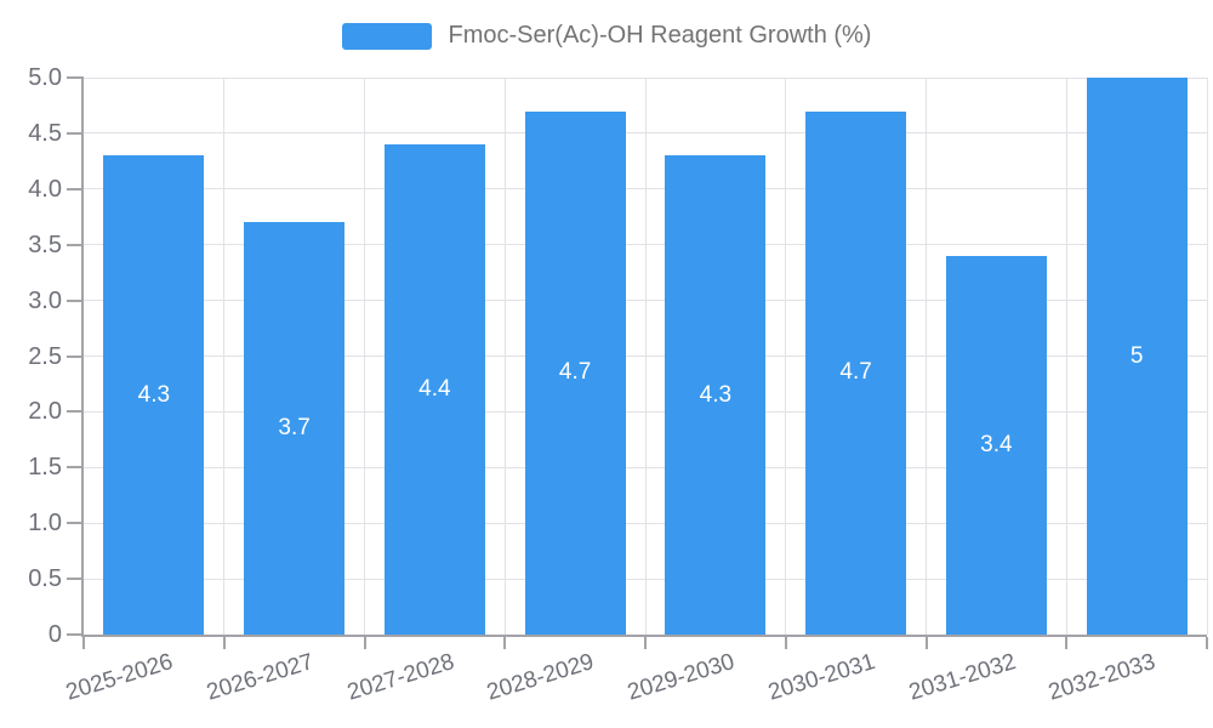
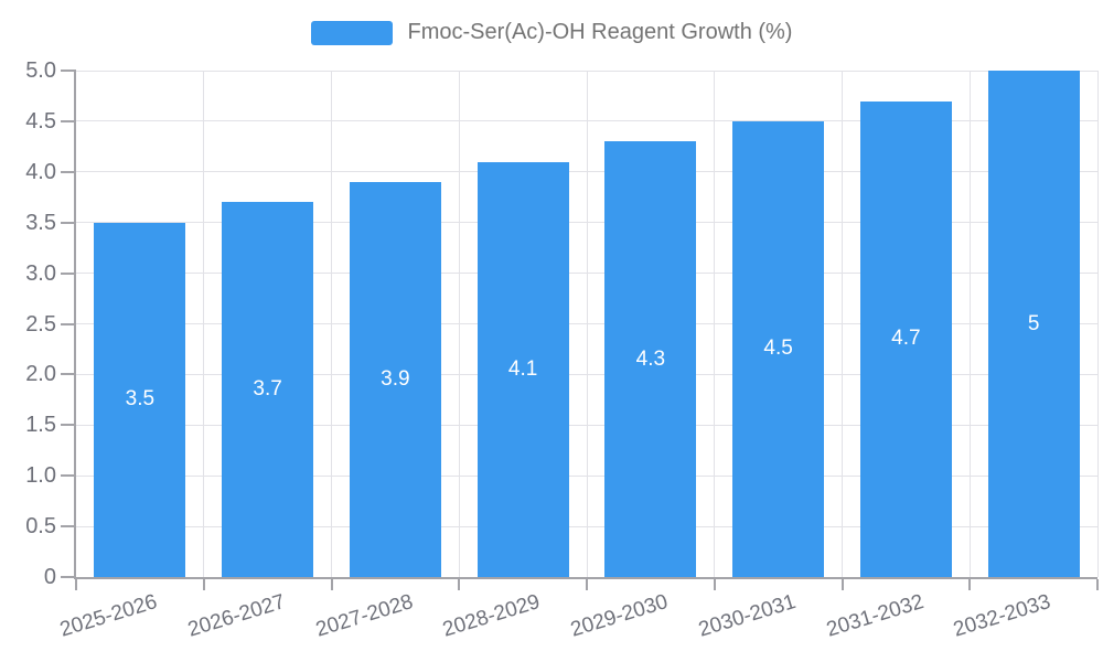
2025-2026: 4.3 -> 3.5
2027-2028: 4.4 -> 3.9
2028-2029: 4.7 -> 4.1
2030-2031: 4.7 -> 4.5
2031-2032: 3.4 -> 4.7
